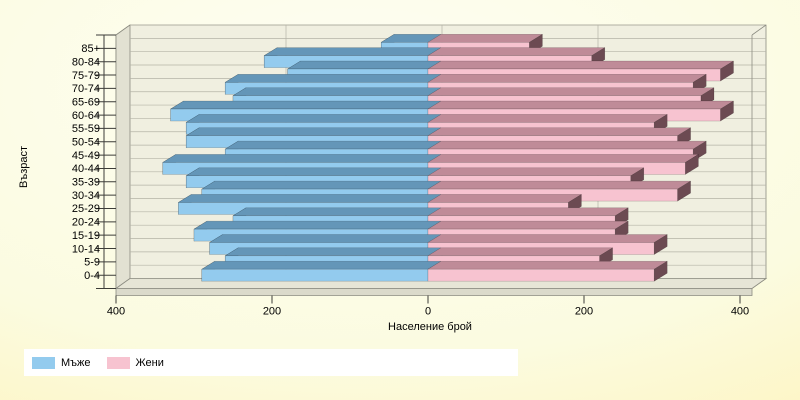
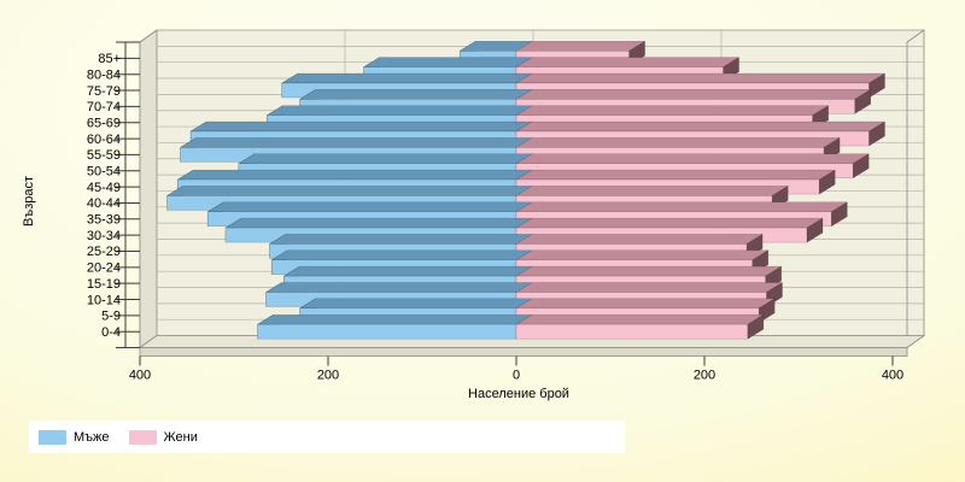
Жени/85+: 130 -> 120
Мъже/80-84: 210 -> 160
Жени/80-84: 210 -> 220
Мъже/75-79: 180 -> 250
Мъже/70-74: 260 -> 230
Жени/70-74: 340 -> 360
Мъже/65-69: 250 -> 260
Жени/65-69: 350 -> 320
Мъже/60-64: 330 -> 350
Мъже/55-59: 310 -> 360
Жени/55-59: 290 -> 330
Мъже/50-54: 310 -> 300
Жени/50-54: 320 -> 360
Мъже/45-49: 260 -> 360
Жени/45-49: 340 -> 320
Мъже/40-44: 340 -> 370
Жени/40-44: 330 -> 270
Мъже/35-39: 310 -> 330
Жени/35-39: 260 -> 340
Мъже/30-34: 290 -> 310
Жени/30-34: 320 -> 310
Мъже/25-29: 320 -> 260
Жени/25-29: 180 -> 240
Мъже/20-24: 250 -> 260
Жени/20-24: 240 -> 250
Мъже/15-19: 300 -> 250
Жени/15-19: 240 -> 260
Мъже/10-14: 280 -> 270
Жени/10-14: 290 -> 270
Мъже/5-9: 260 -> 230
Жени/5-9: 220 -> 260
Мъже/0-4: 290 -> 280
Жени/0-4: 290 -> 250
